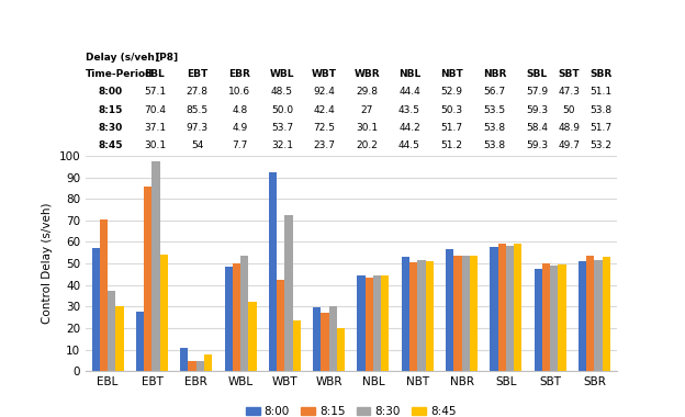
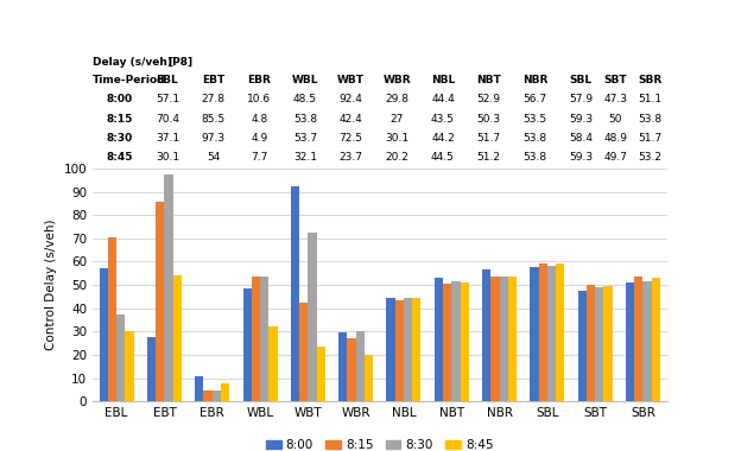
8:15/WBL: 50.0 -> 53.8
